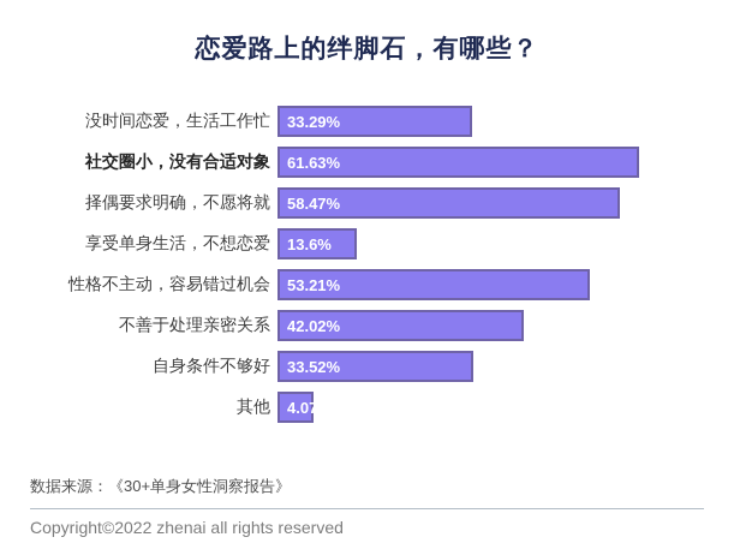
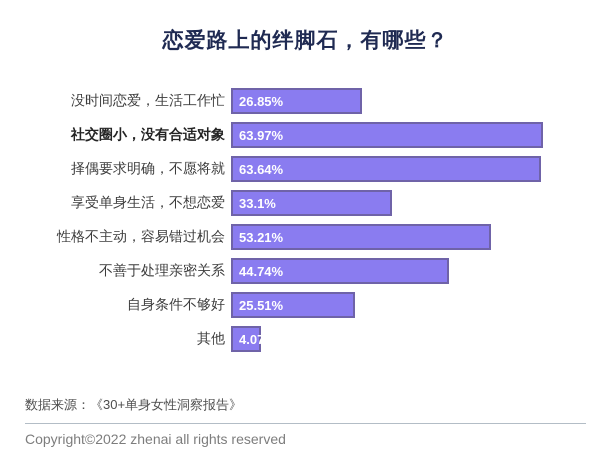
没时间恋爱，生活工作忙: 33.29% -> 26.85%
社交圈小，没有合适对象: 61.63% -> 63.97%
择偶要求明确，不愿将就: 58.47% -> 63.64%
享受单身生活，不想恋爱: 13.6% -> 33.1%
不善于处理亲密关系: 42.02% -> 44.74%
自身条件不够好: 33.52% -> 25.51%
